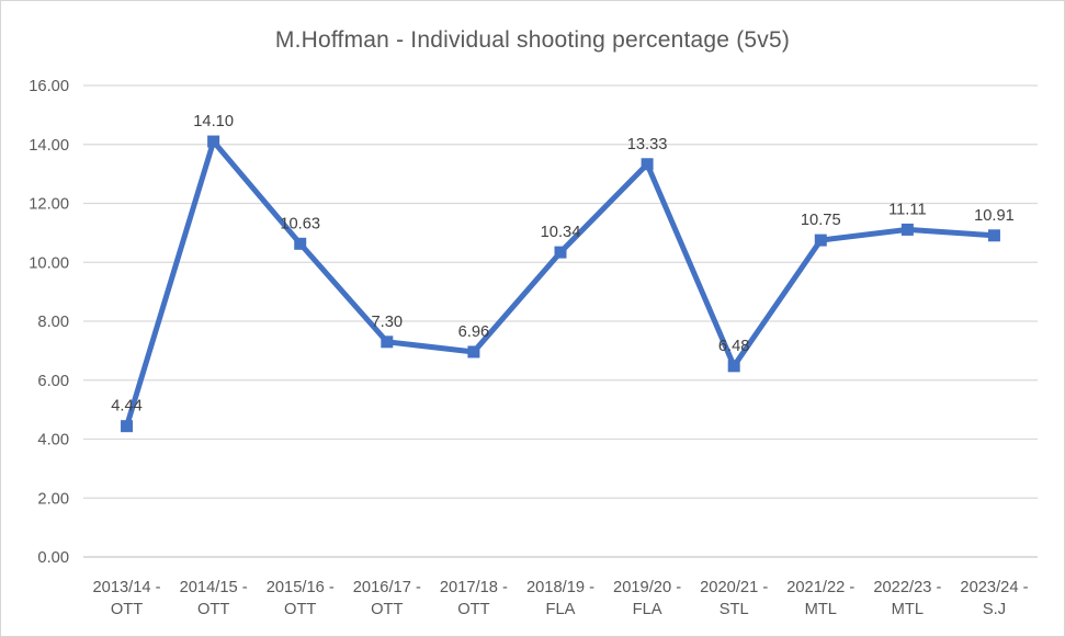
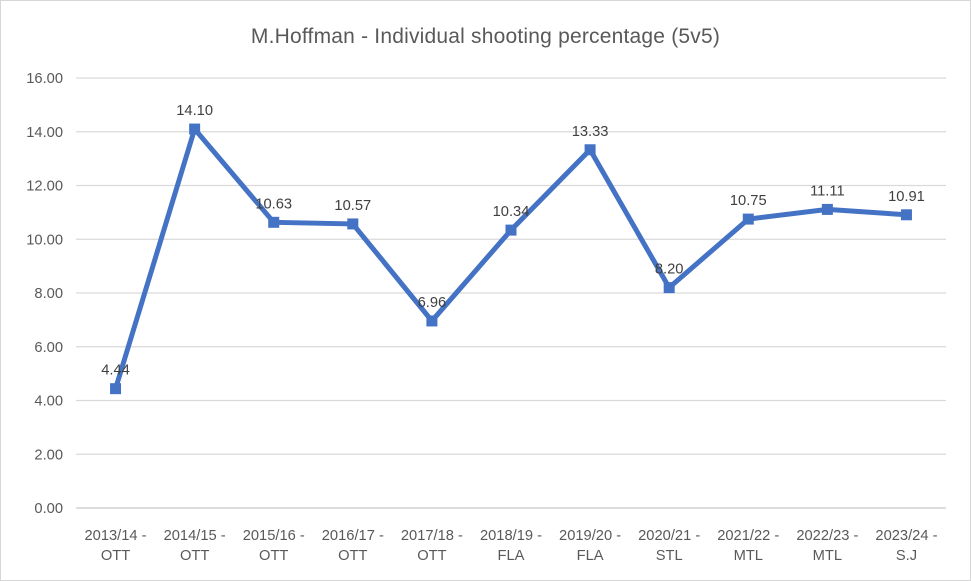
2016/17 - OTT: 7.30 -> 10.57
2020/21 - STL: 6.48 -> 8.20
